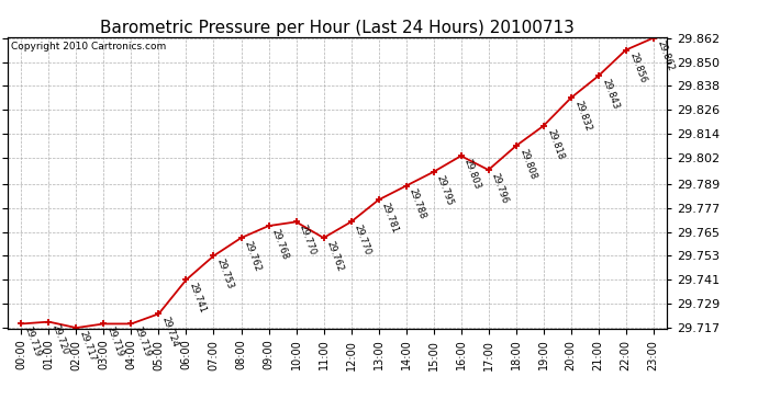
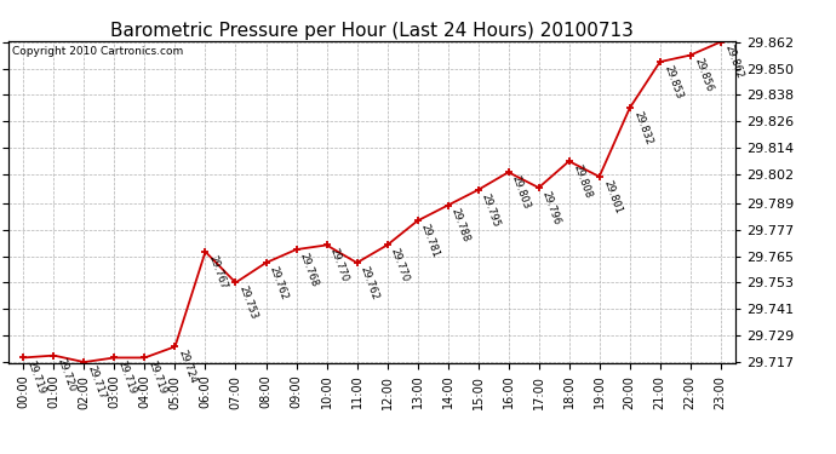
06:00: 29.741 -> 29.767
19:00: 29.818 -> 29.801
21:00: 29.843 -> 29.853
